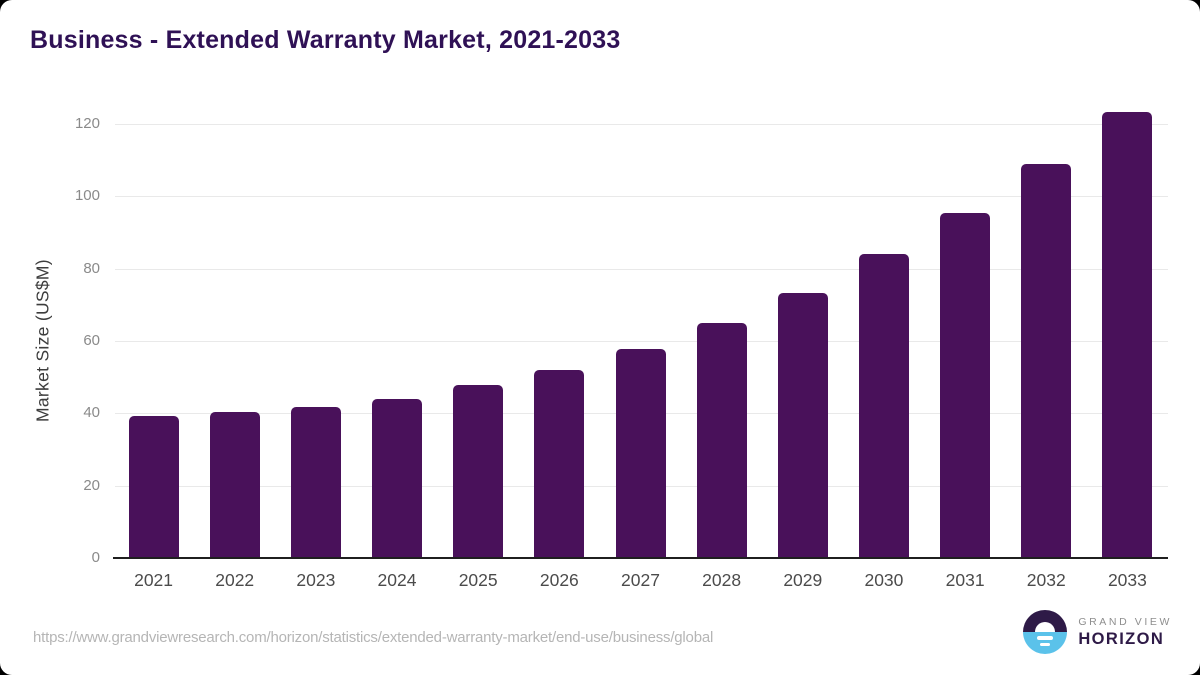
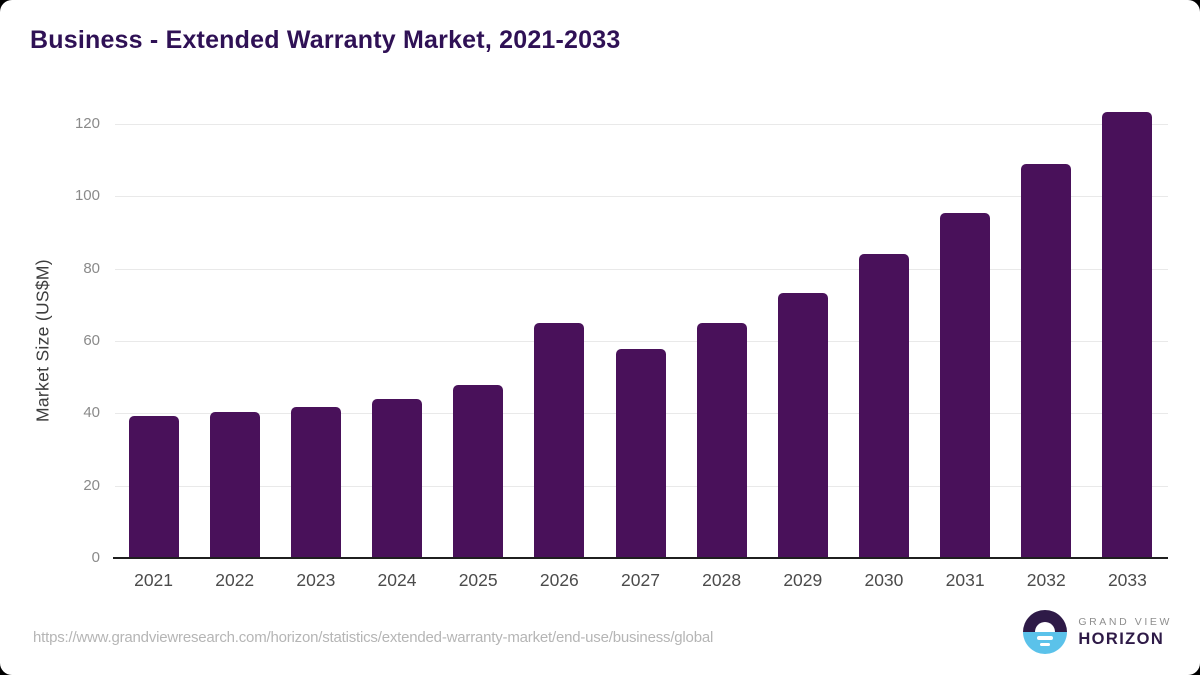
2026: 52 -> 65
